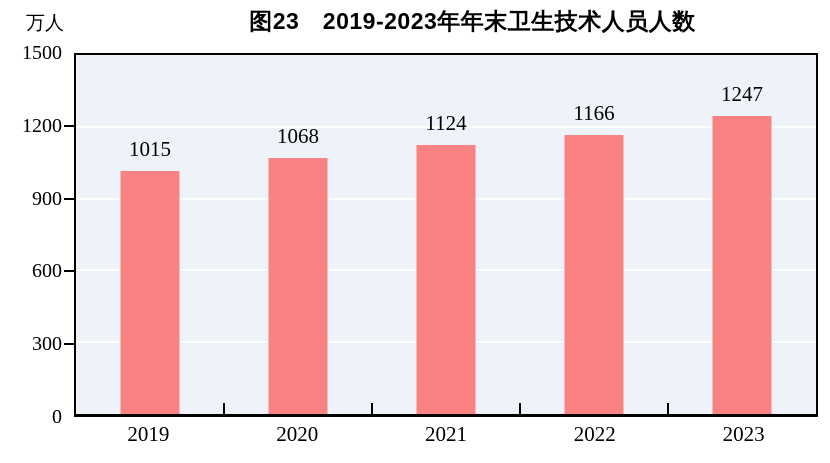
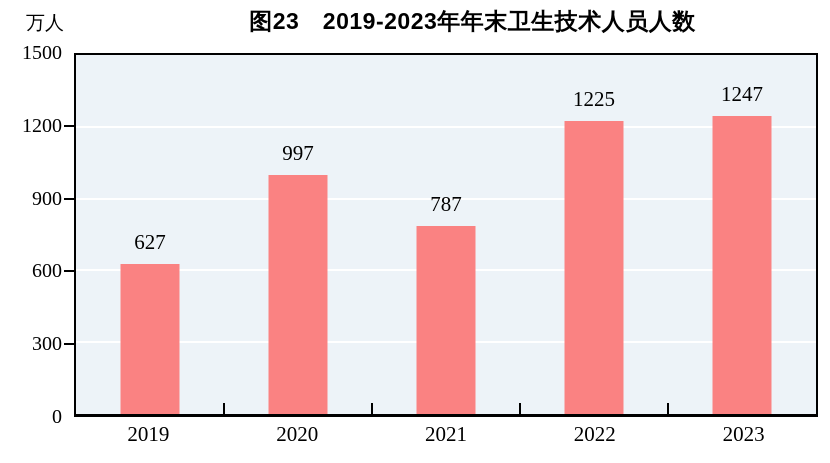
2019: 1015 -> 627
2020: 1068 -> 997
2021: 1124 -> 787
2022: 1166 -> 1225
